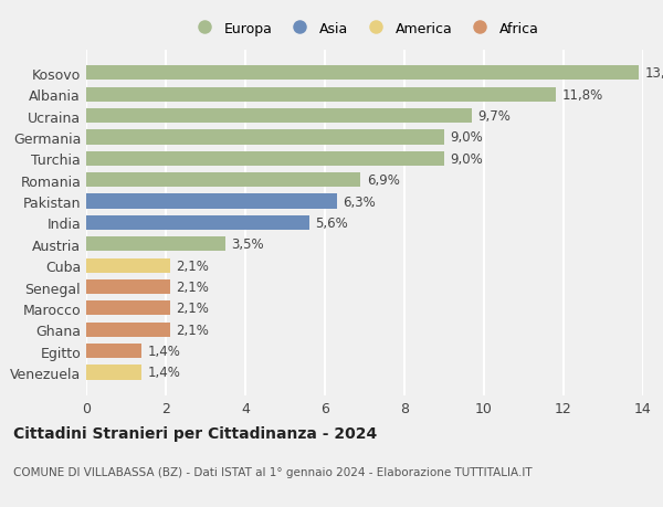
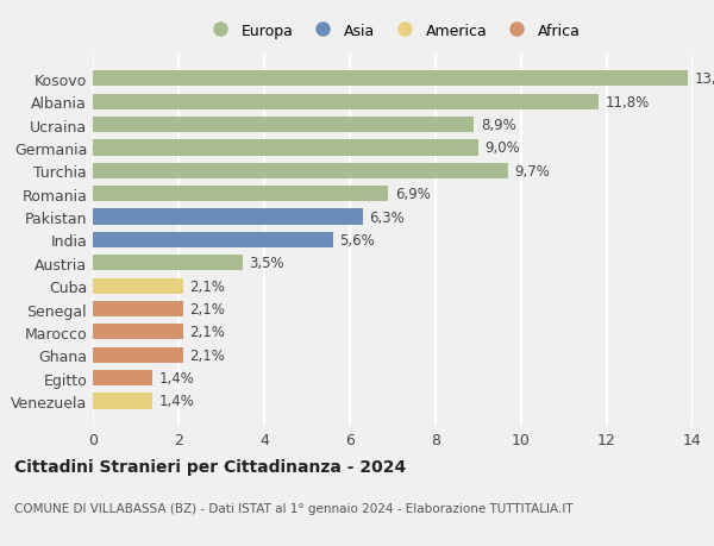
Ucraina: 9,7% -> 8,9%
Turchia: 9,0% -> 9,7%
